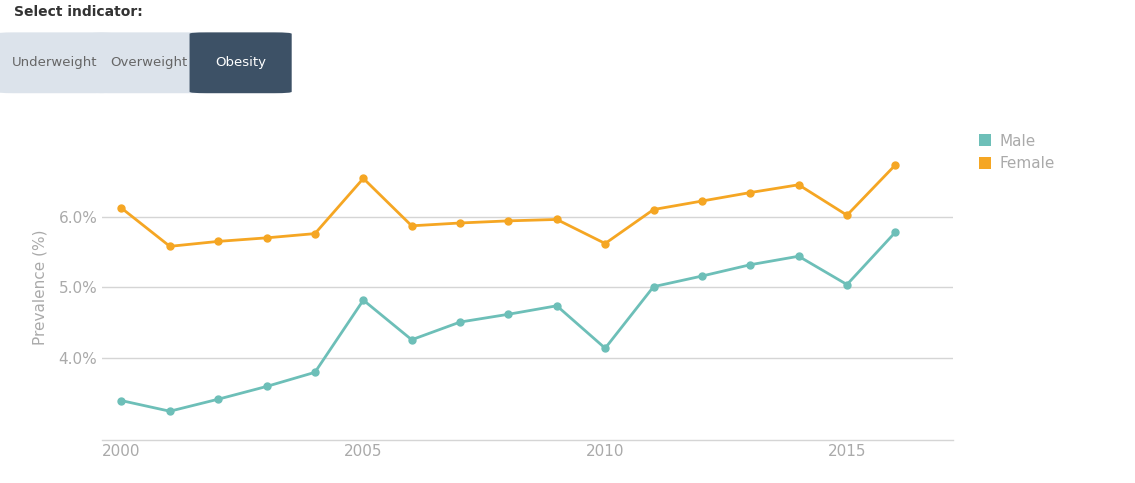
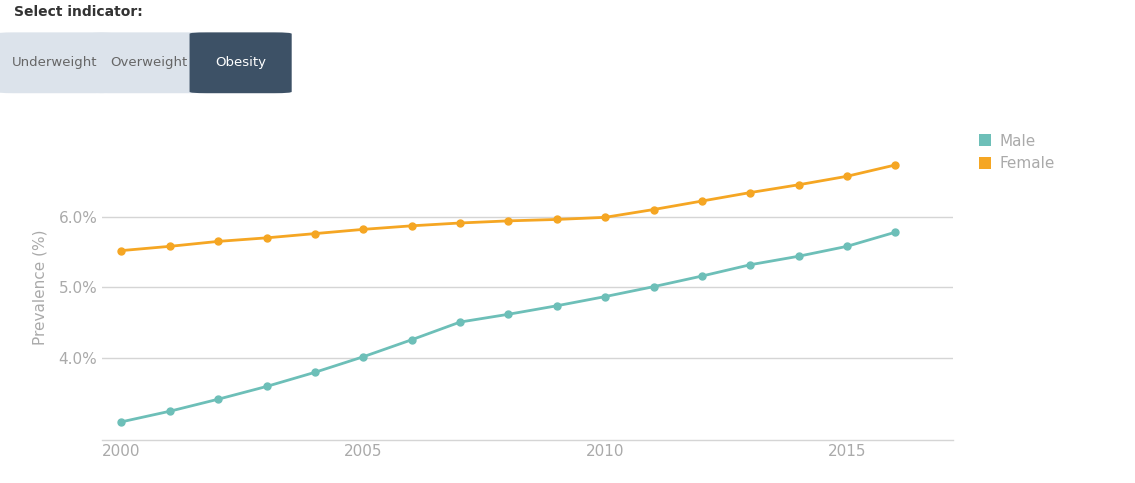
Male/2000: 3.40% -> 3.10%
Female/2000: 6.12% -> 5.52%
Male/2005: 4.82% -> 4.02%
Female/2005: 6.54% -> 5.82%
Male/2010: 4.14% -> 4.87%
Female/2010: 5.62% -> 5.99%
Male/2015: 5.04% -> 5.58%
Female/2015: 6.02% -> 6.57%
